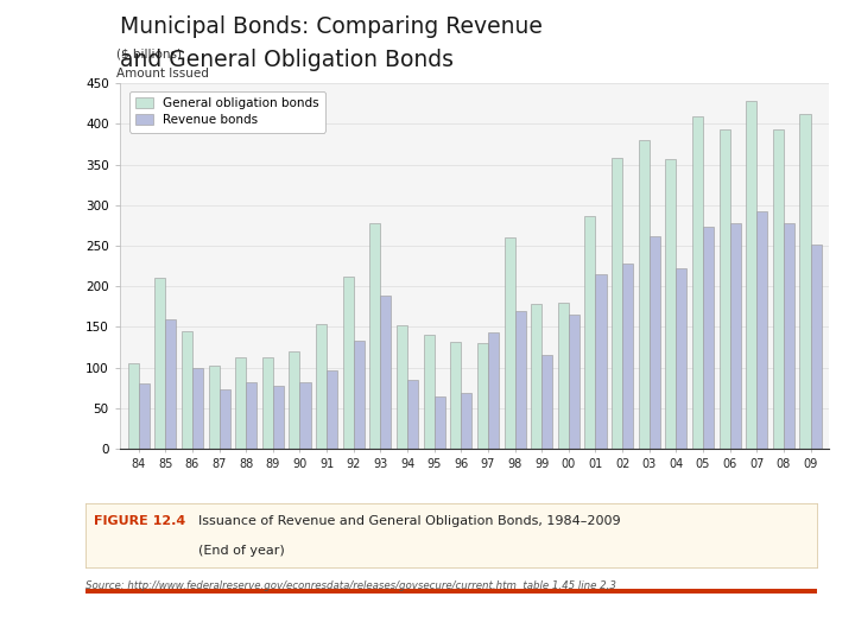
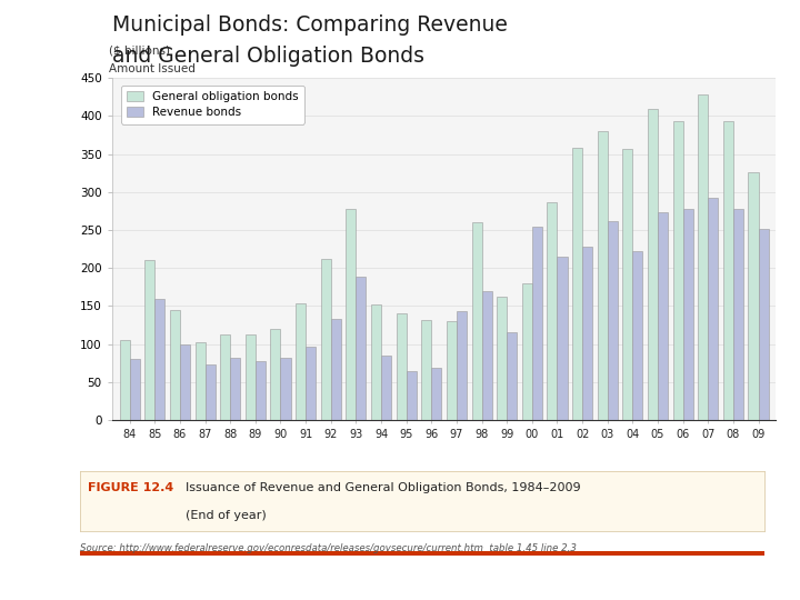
General obligation bonds/99: 178 -> 162
Revenue bonds/00: 165 -> 254
General obligation bonds/09: 413 -> 326
